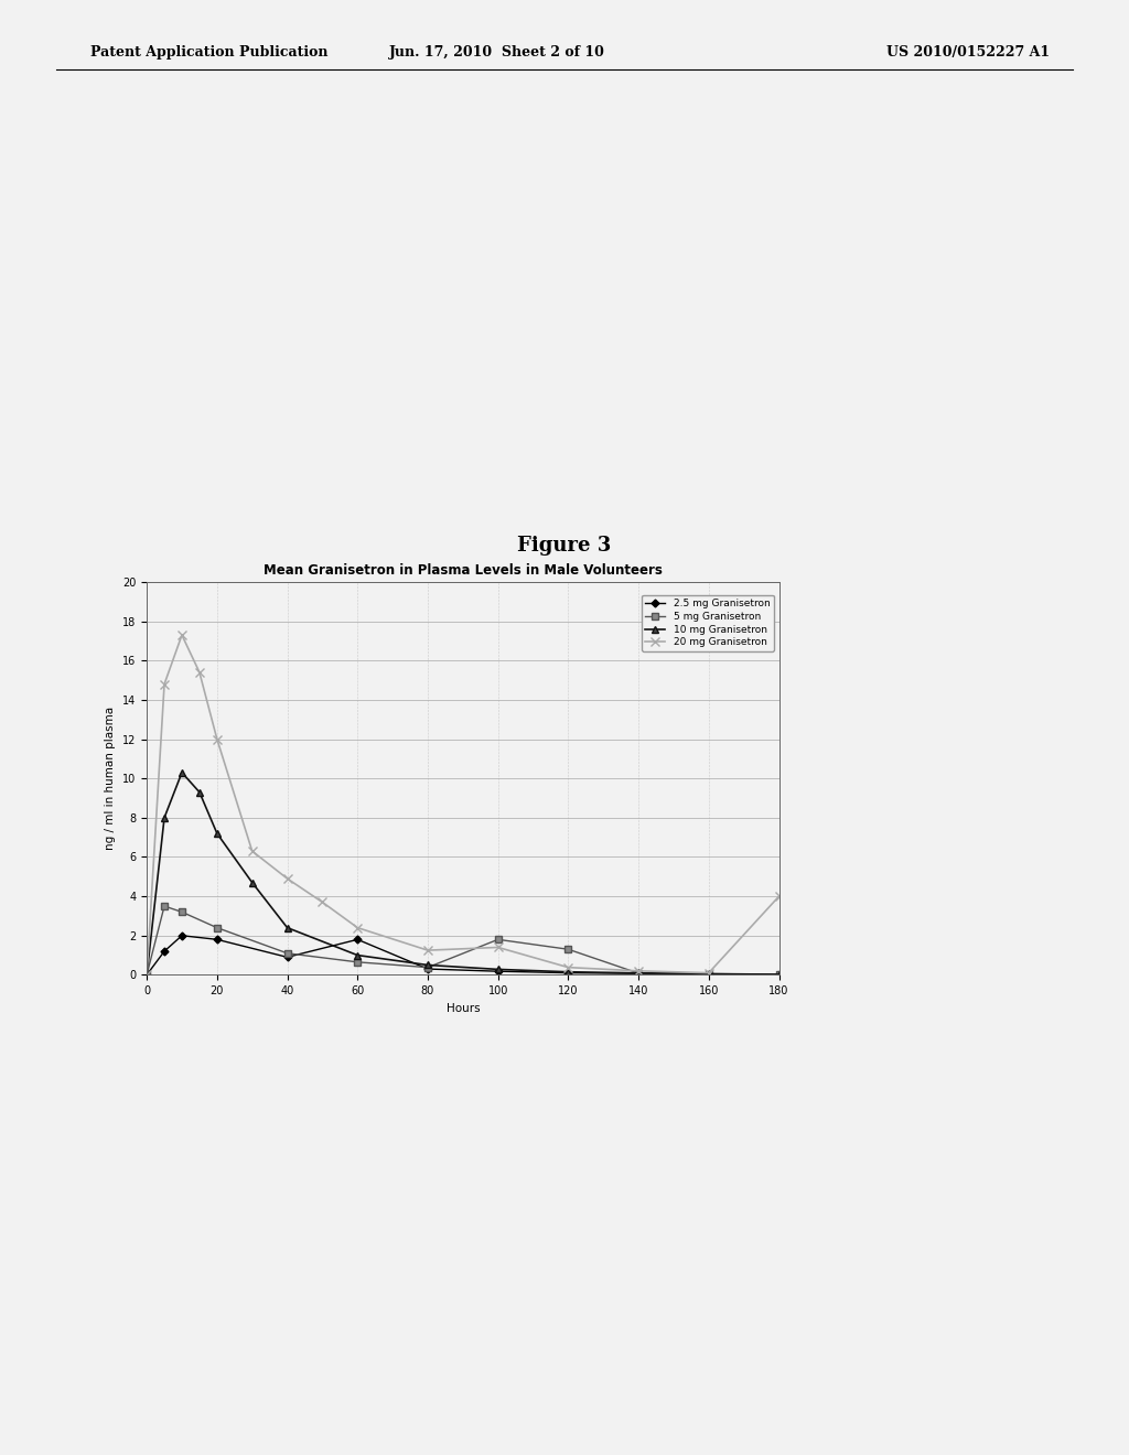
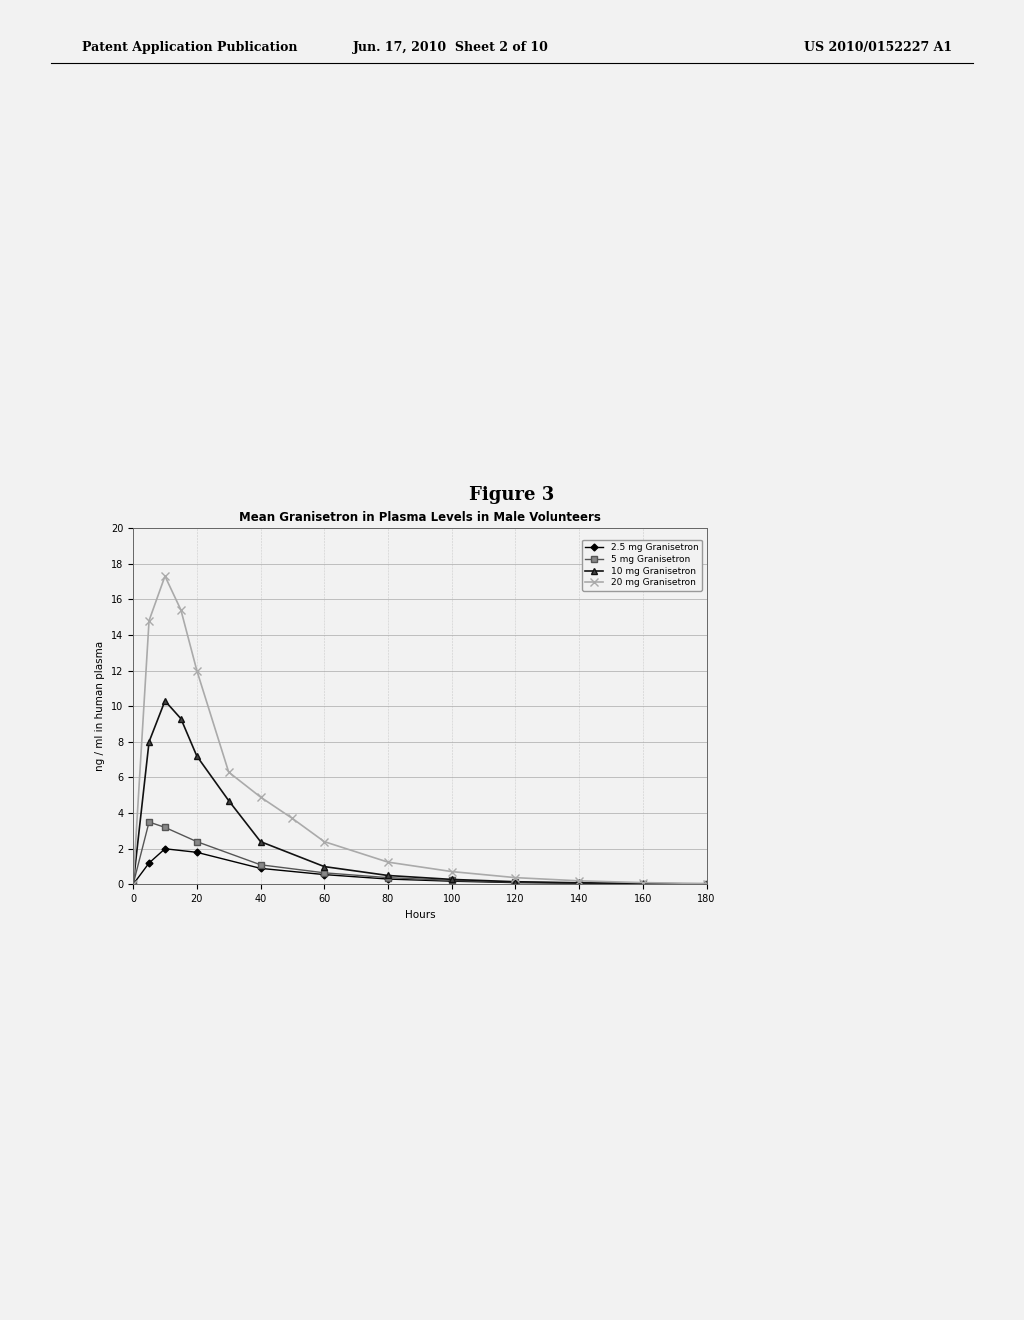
2.5 mg Granisetron/60: 1.8 -> 0.6
5 mg Granisetron/100: 1.8 -> 0.2
20 mg Granisetron/100: 1.4 -> 0.7
5 mg Granisetron/120: 1.3 -> 0.1
20 mg Granisetron/180: 4.0 -> 0.1
